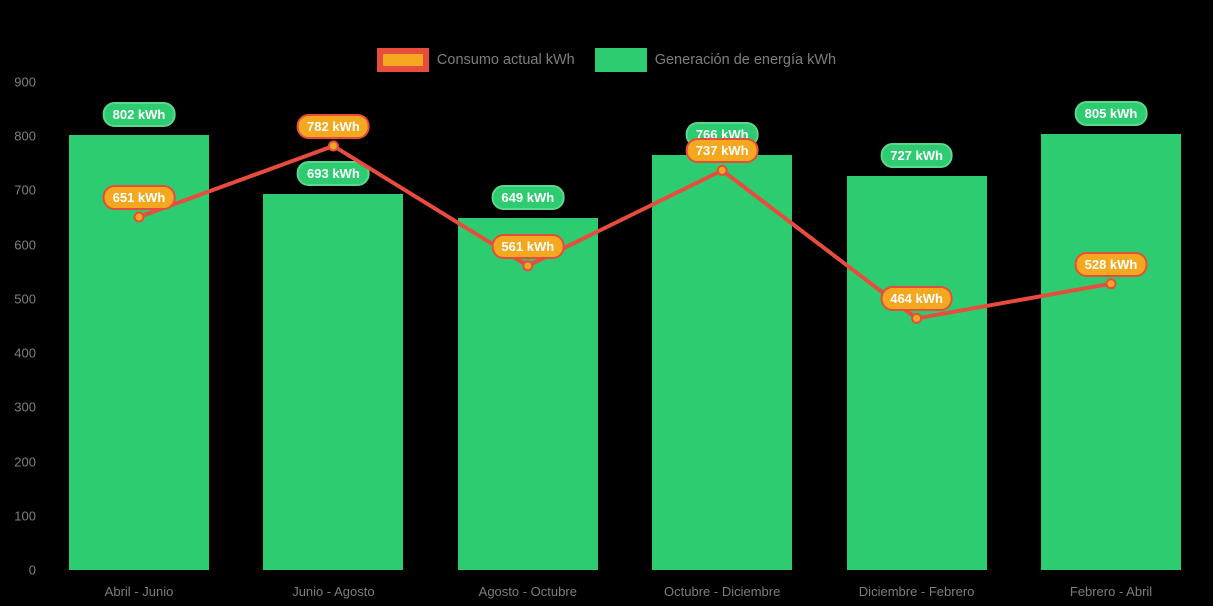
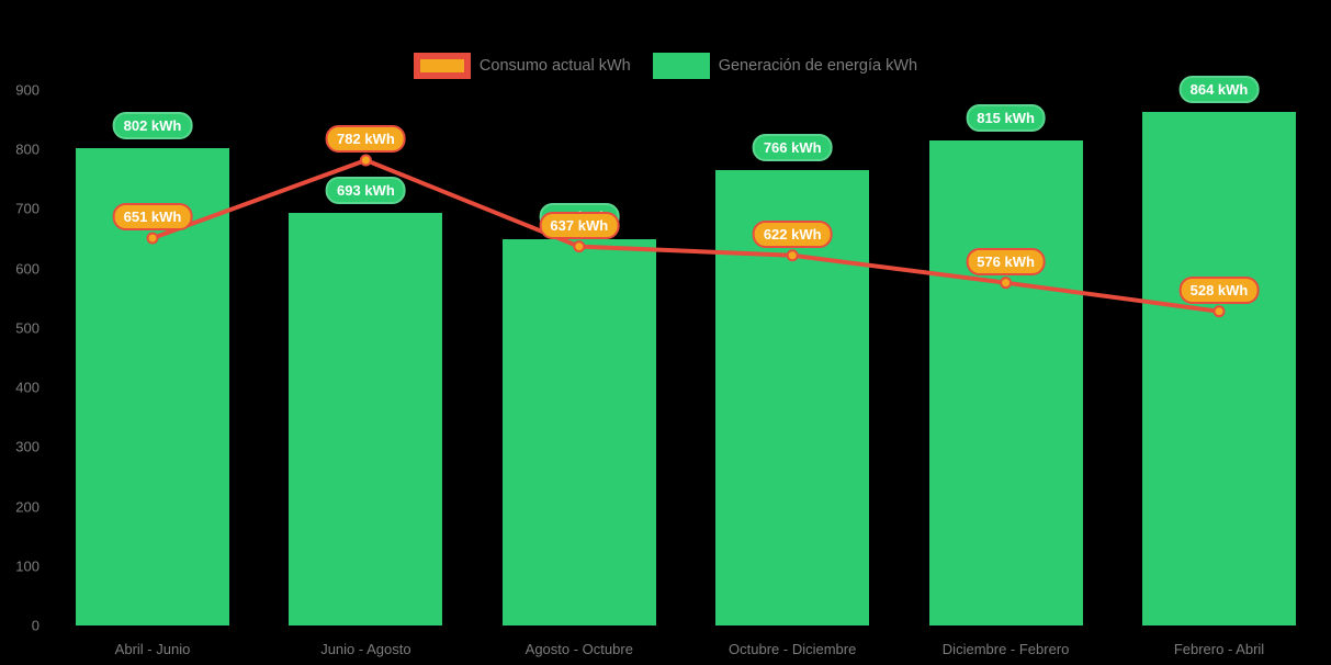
Consumo actual kWh/Agosto - Octubre: 561 -> 637
Consumo actual kWh/Octubre - Diciembre: 737 -> 622
Generación de energía kWh/Diciembre - Febrero: 727 -> 815
Consumo actual kWh/Diciembre - Febrero: 464 -> 576
Generación de energía kWh/Febrero - Abril: 805 -> 864
